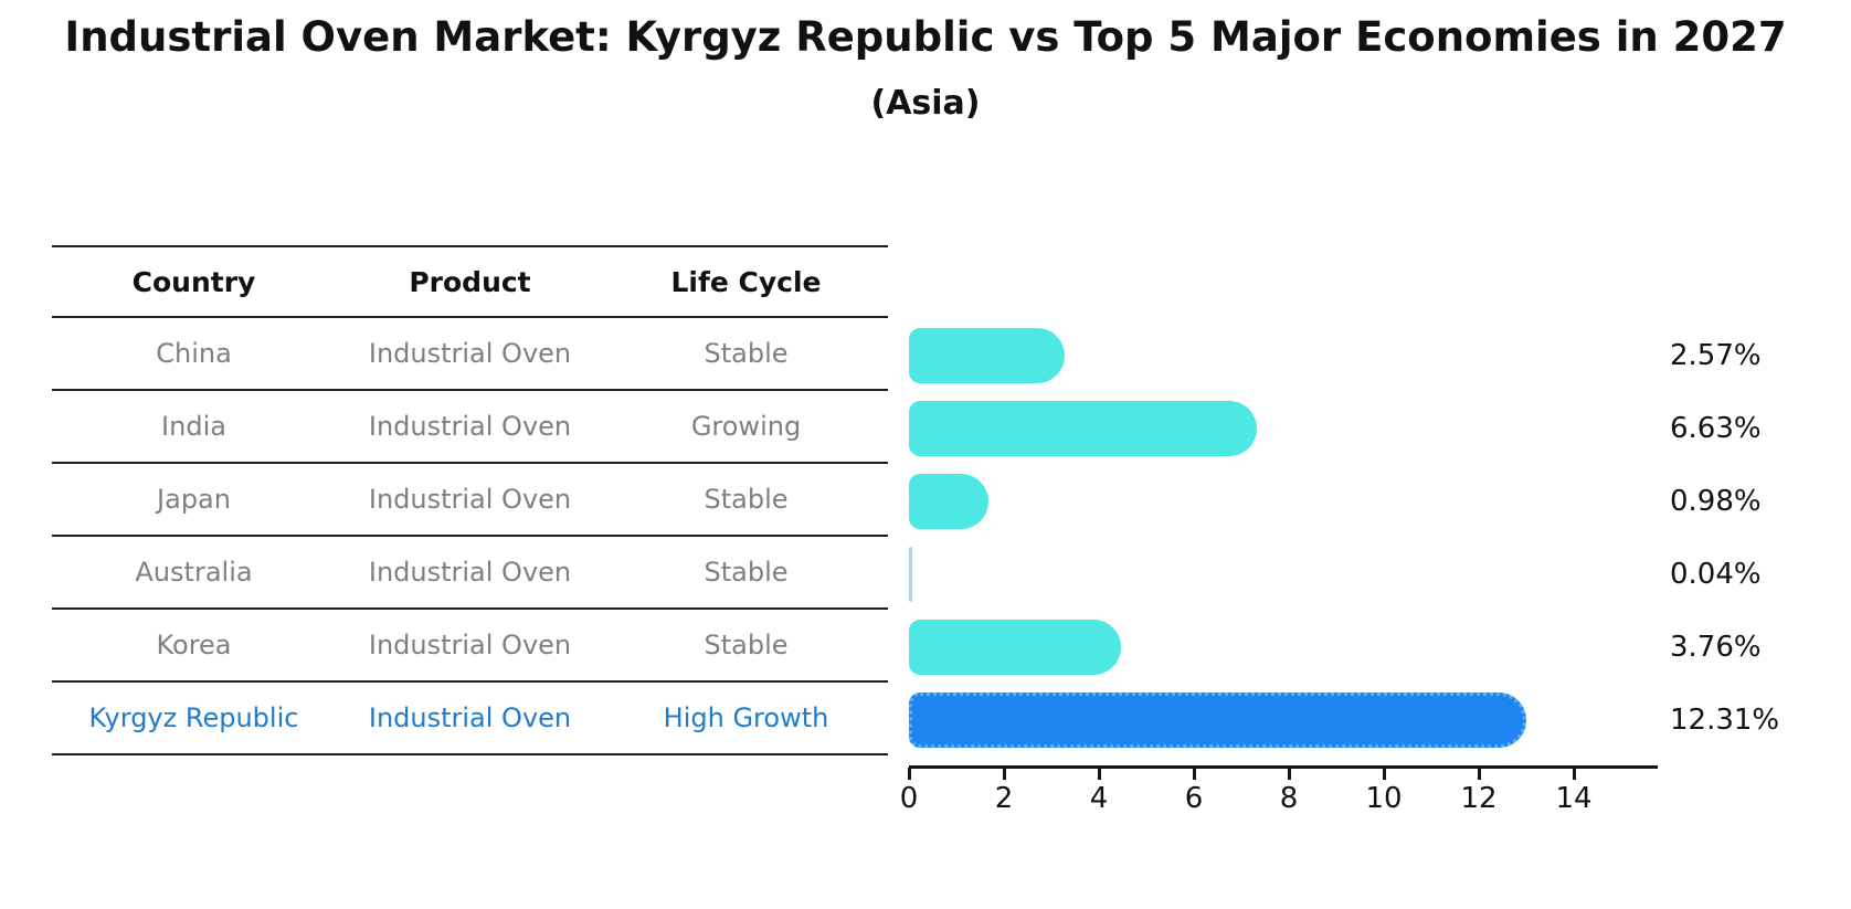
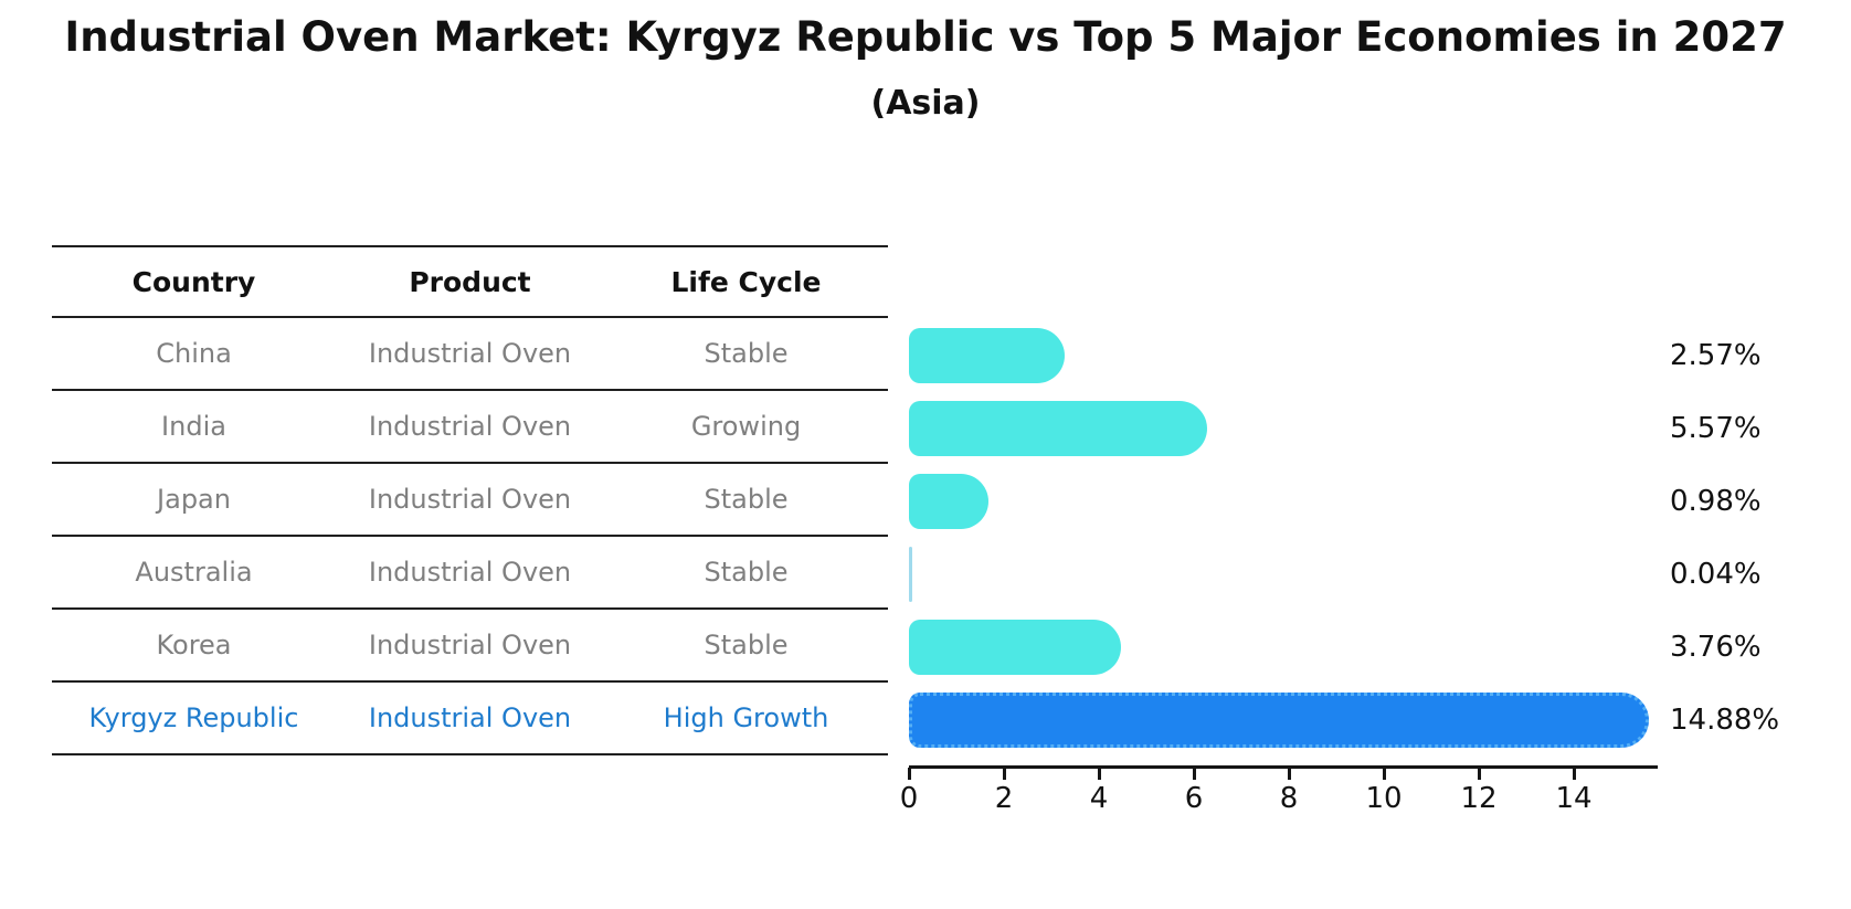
India: 6.63% -> 5.57%
Kyrgyz Republic: 12.31% -> 14.88%
